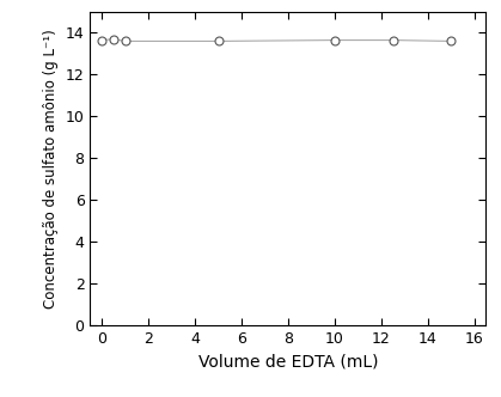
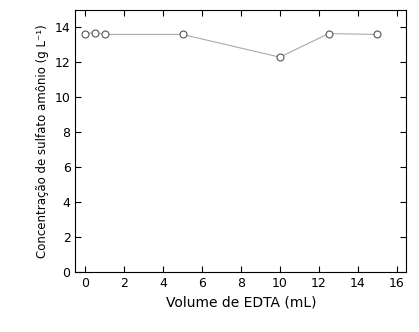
10: 13.7 -> 12.3
